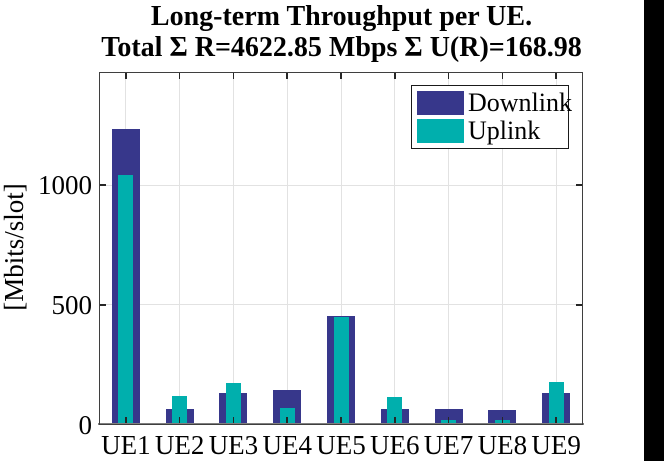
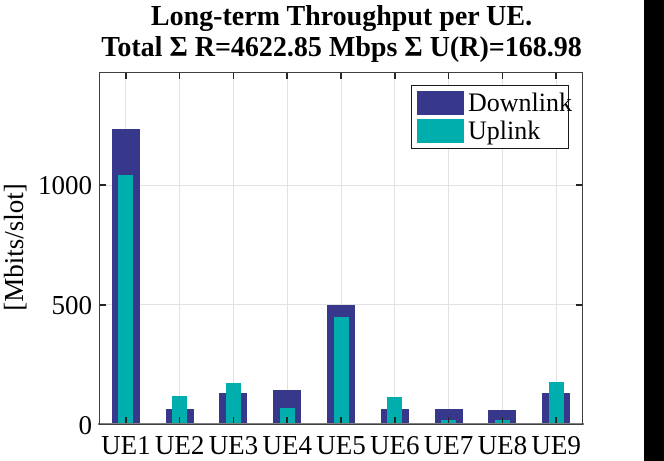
Downlink/UE5: 450 -> 500
